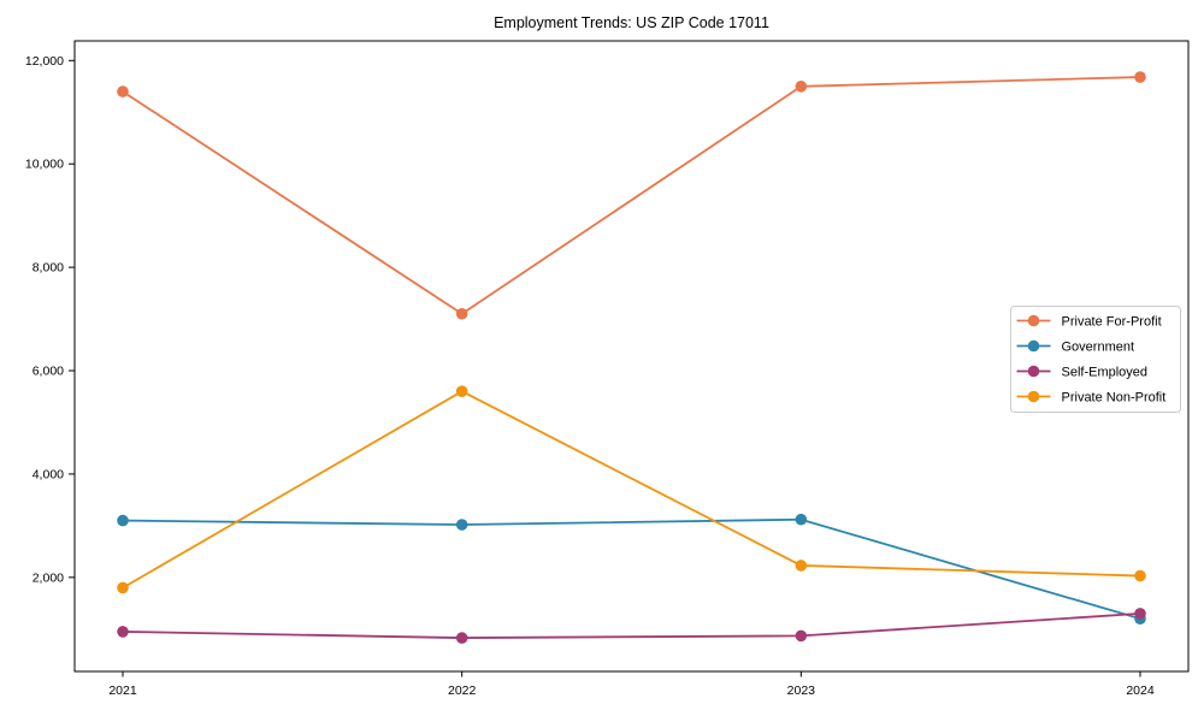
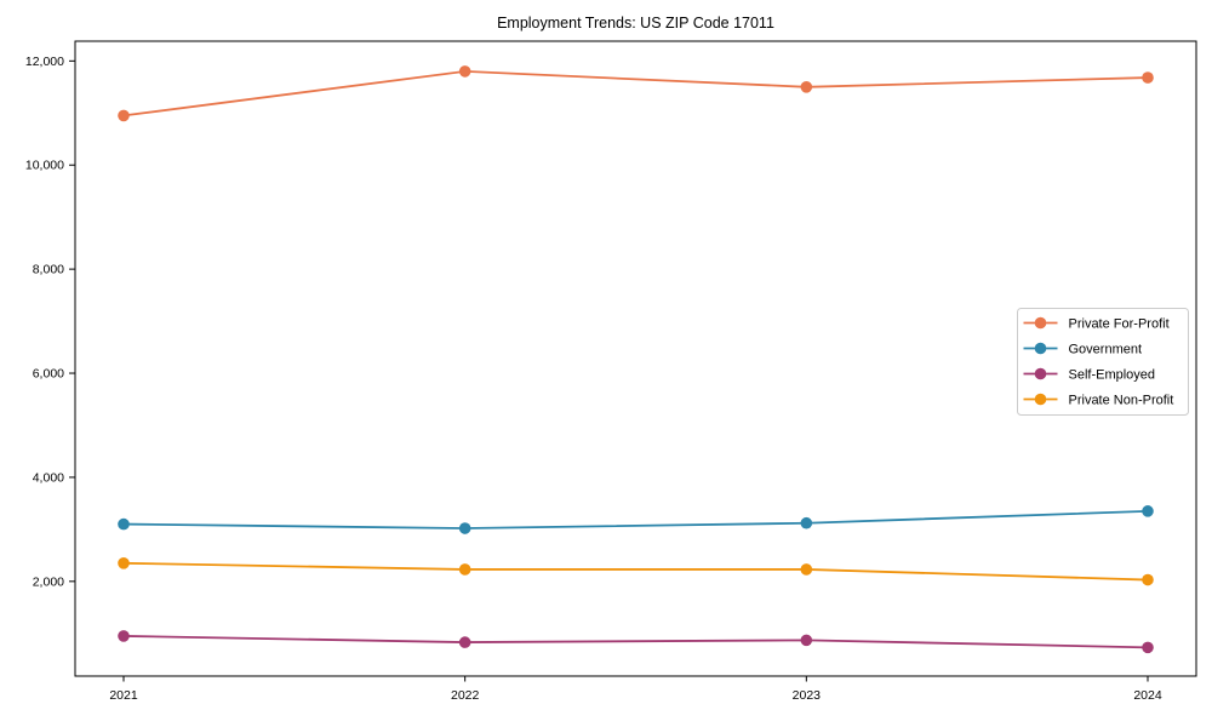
Private For-Profit/2021: 11400 -> 11000
Private Non-Profit/2021: 1800 -> 2400
Private For-Profit/2022: 7100 -> 11800
Private Non-Profit/2022: 5600 -> 2200
Government/2024: 1200 -> 3400
Self-Employed/2024: 1300 -> 700
